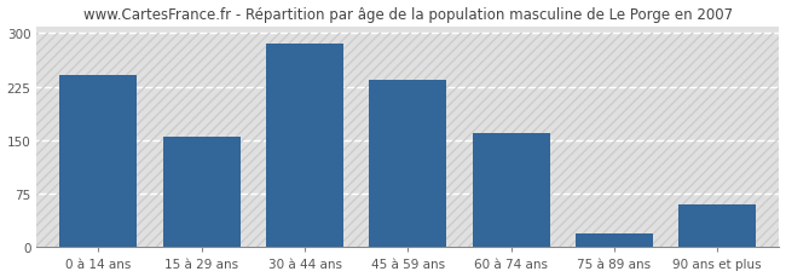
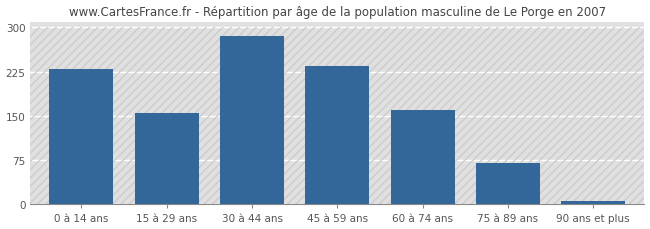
0 à 14 ans: 242 -> 230
75 à 89 ans: 20 -> 70
90 ans et plus: 60 -> 5
